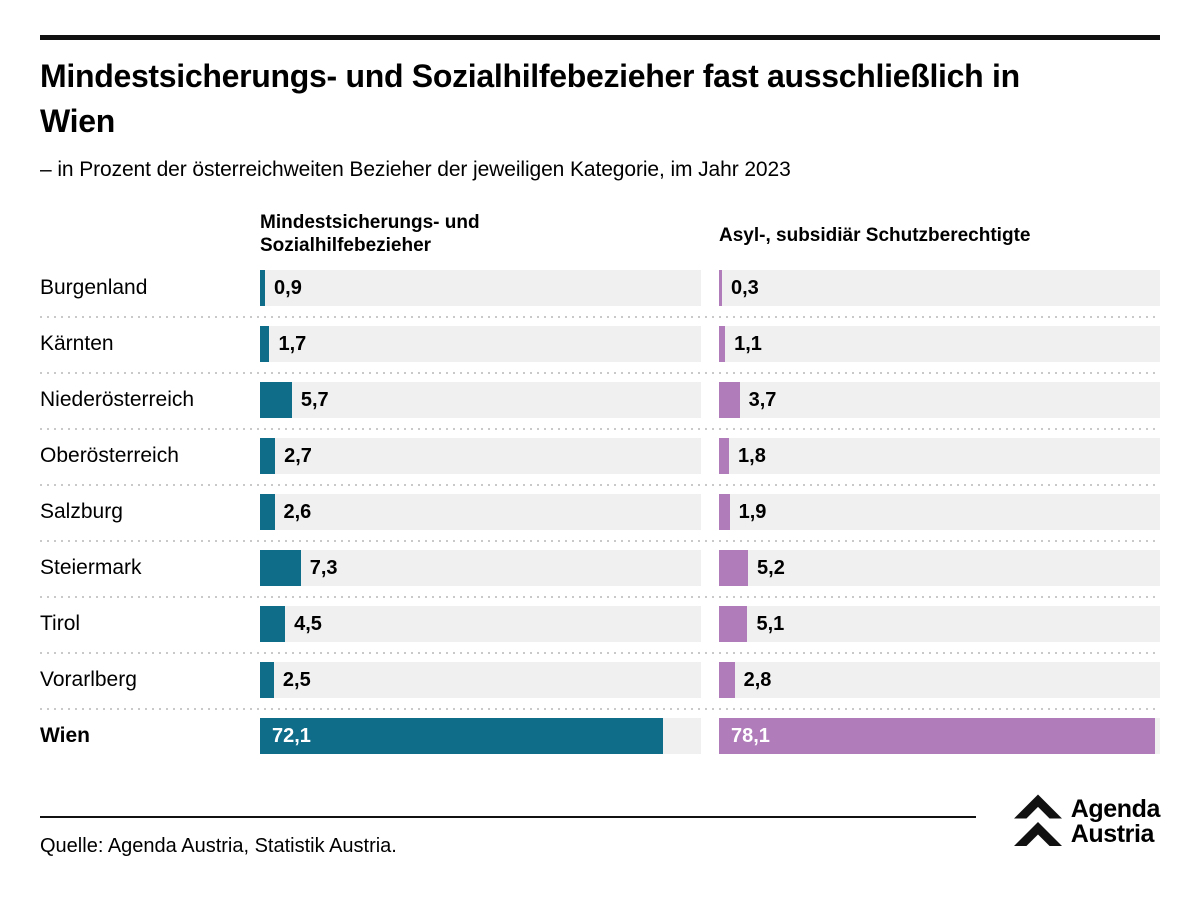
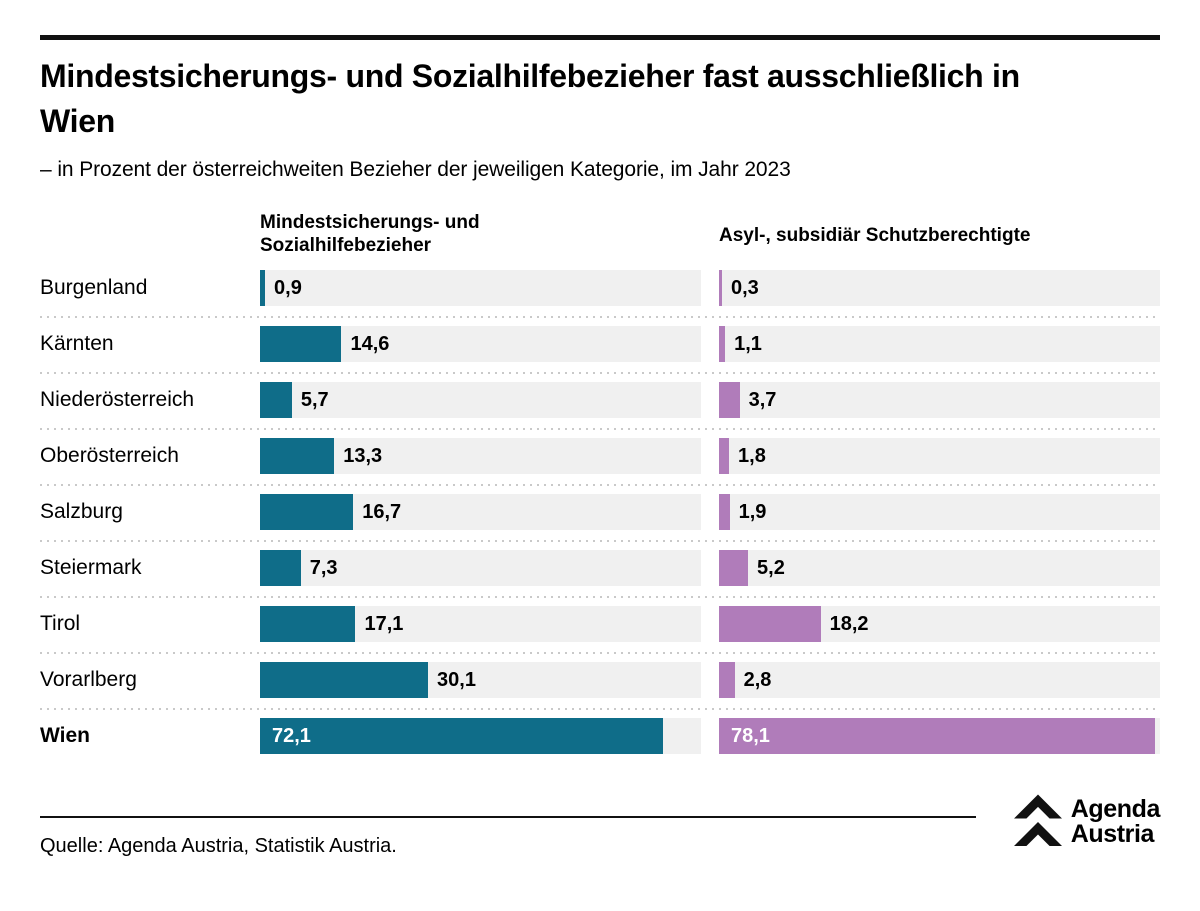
Mindestsicherungs- und Sozialhilfebezieher/Kärnten: 1,7 -> 14,6
Mindestsicherungs- und Sozialhilfebezieher/Oberösterreich: 2,7 -> 13,3
Mindestsicherungs- und Sozialhilfebezieher/Salzburg: 2,6 -> 16,7
Mindestsicherungs- und Sozialhilfebezieher/Tirol: 4,5 -> 17,1
Asyl-, subsidiär Schutzberechtigte/Tirol: 5,1 -> 18,2
Mindestsicherungs- und Sozialhilfebezieher/Vorarlberg: 2,5 -> 30,1
